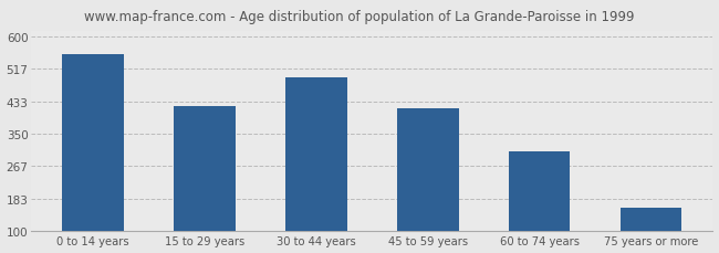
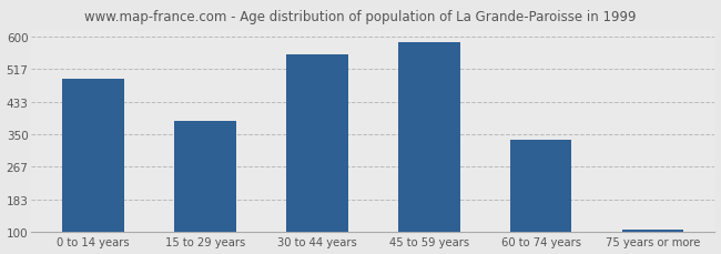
0 to 14 years: 555 -> 493
15 to 29 years: 420 -> 385
30 to 44 years: 495 -> 554
45 to 59 years: 415 -> 586
60 to 74 years: 305 -> 336
75 years or more: 160 -> 107
